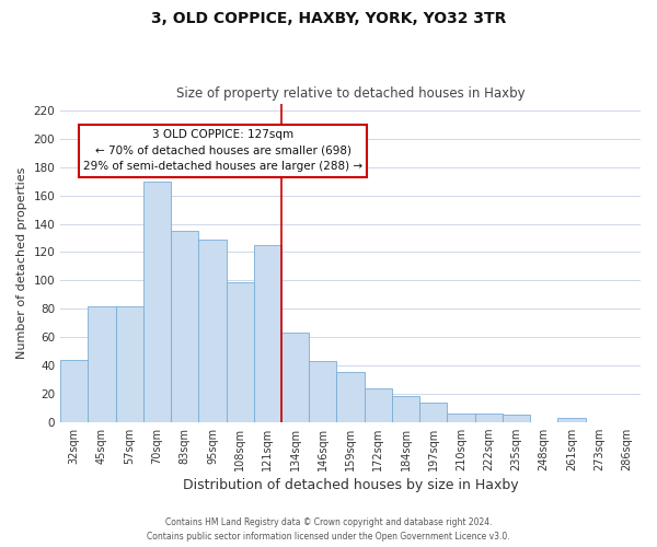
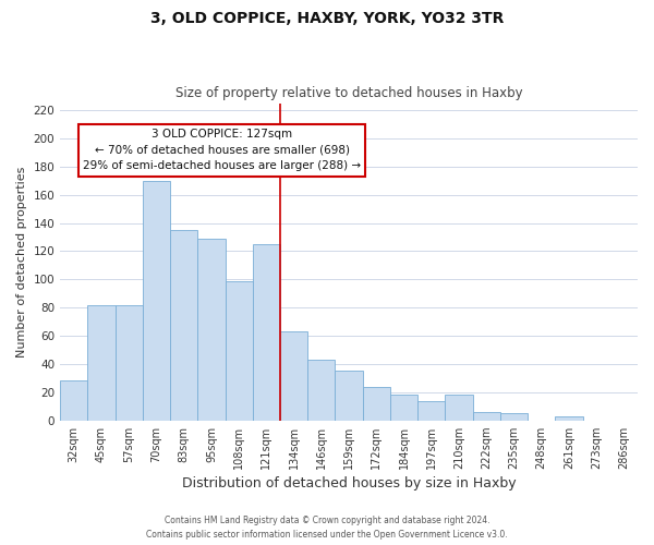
32sqm: 44 -> 28
210sqm: 6 -> 18
